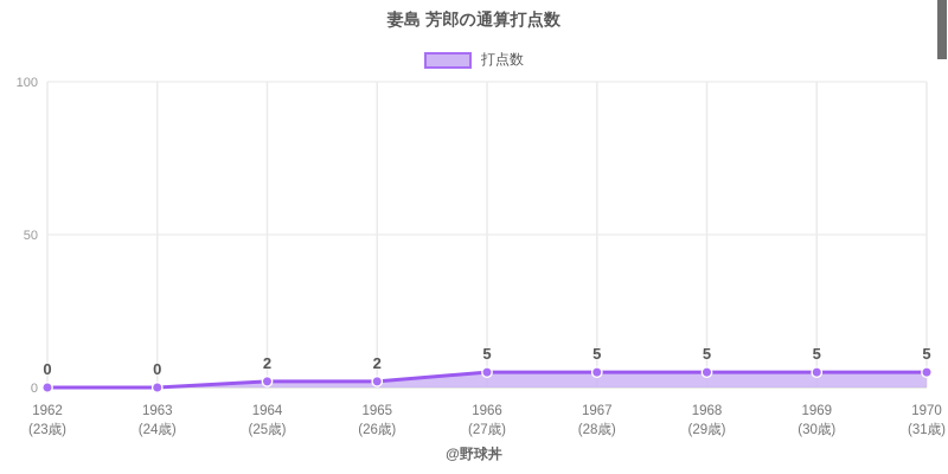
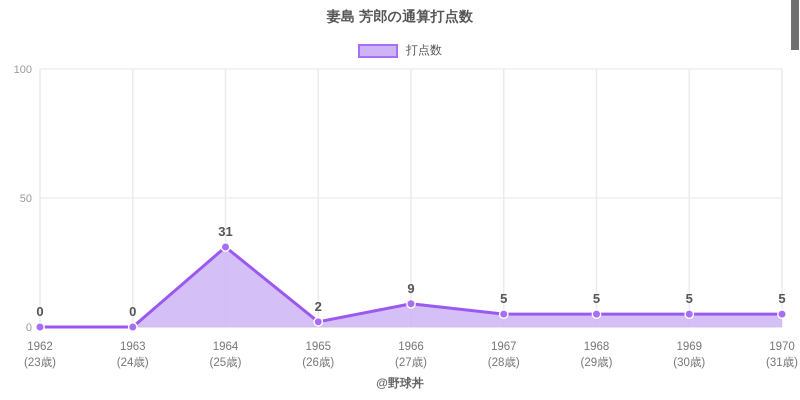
1964: 2 -> 31
1966: 5 -> 9
